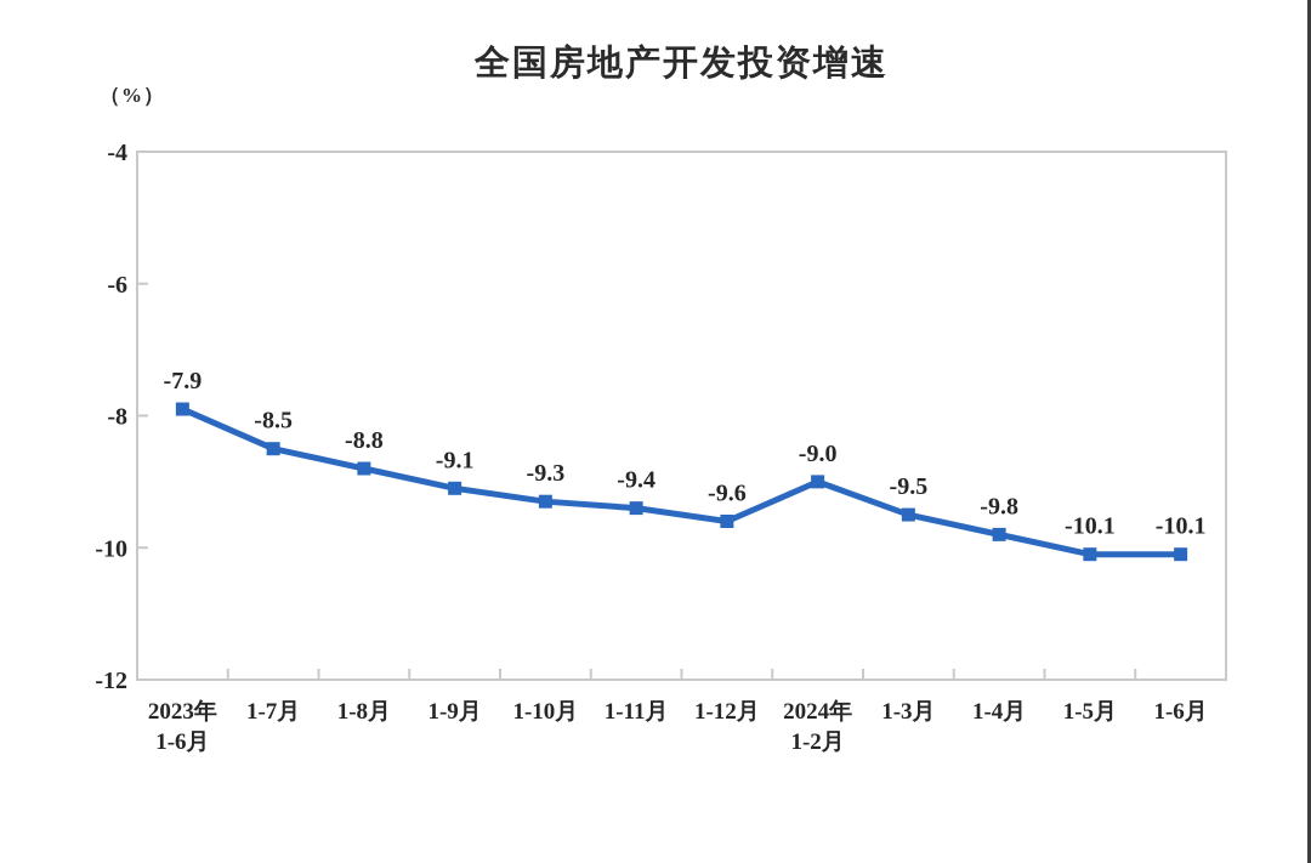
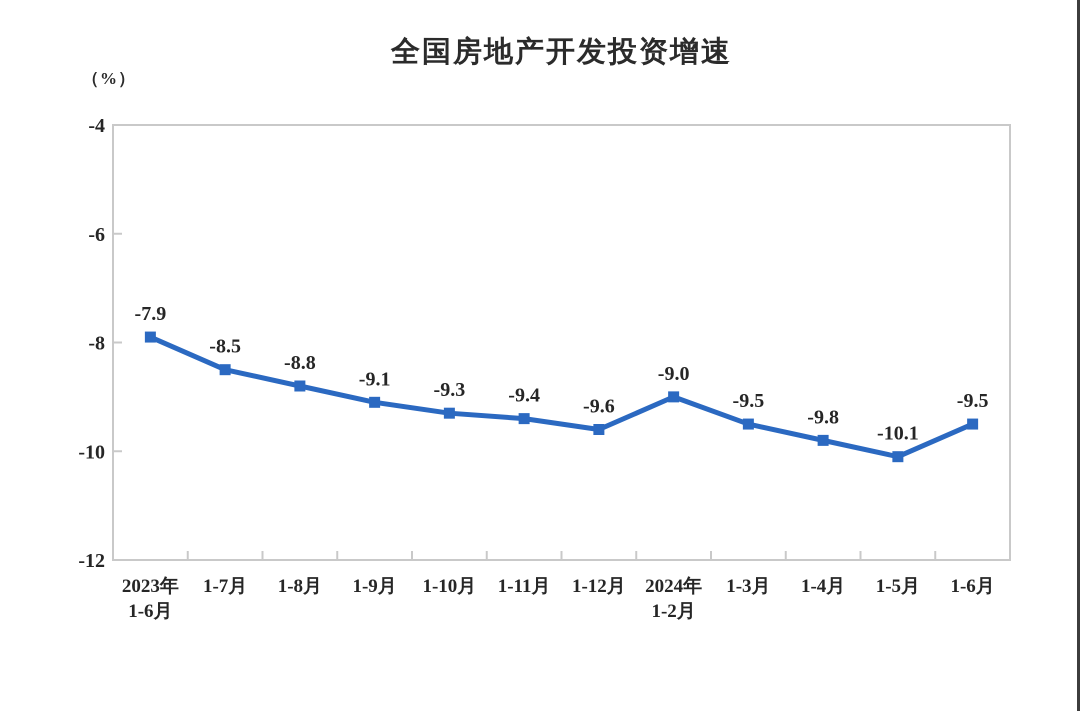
1-6月: -10.1 -> -9.5
